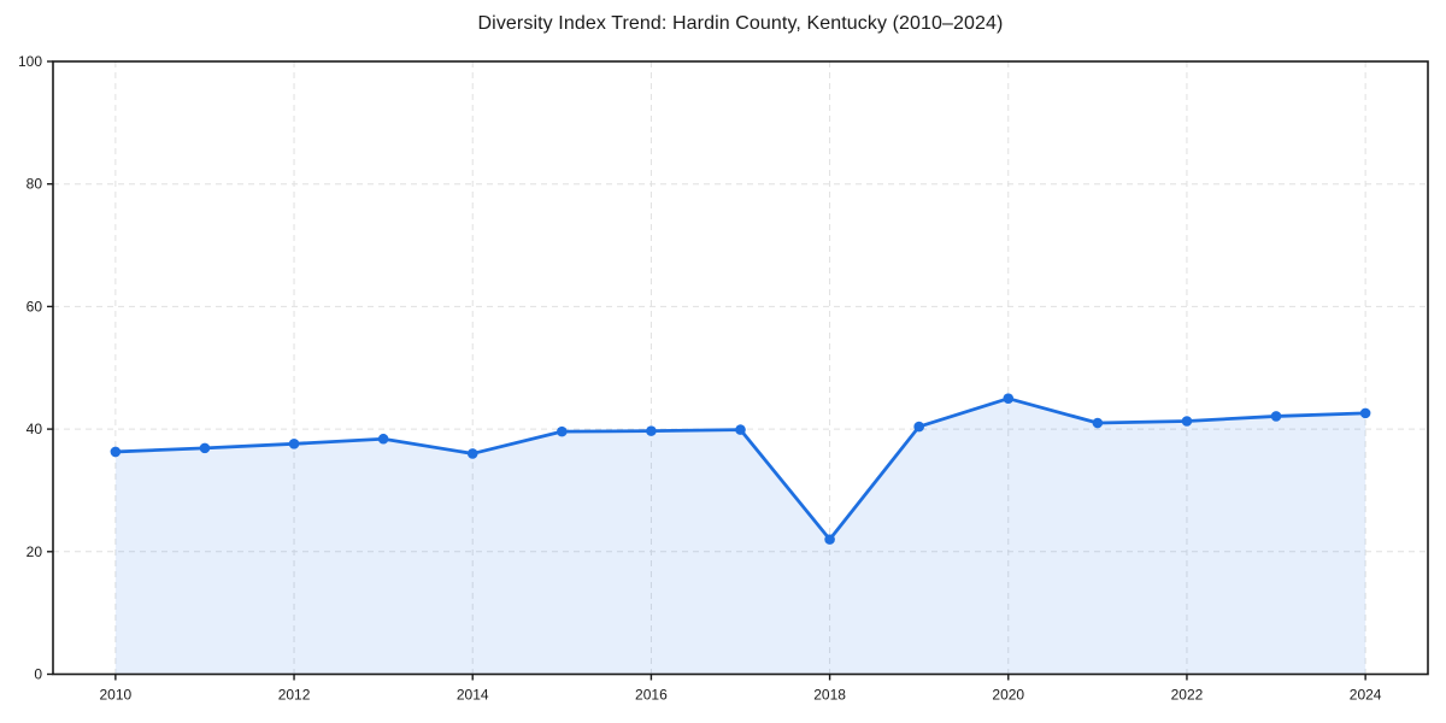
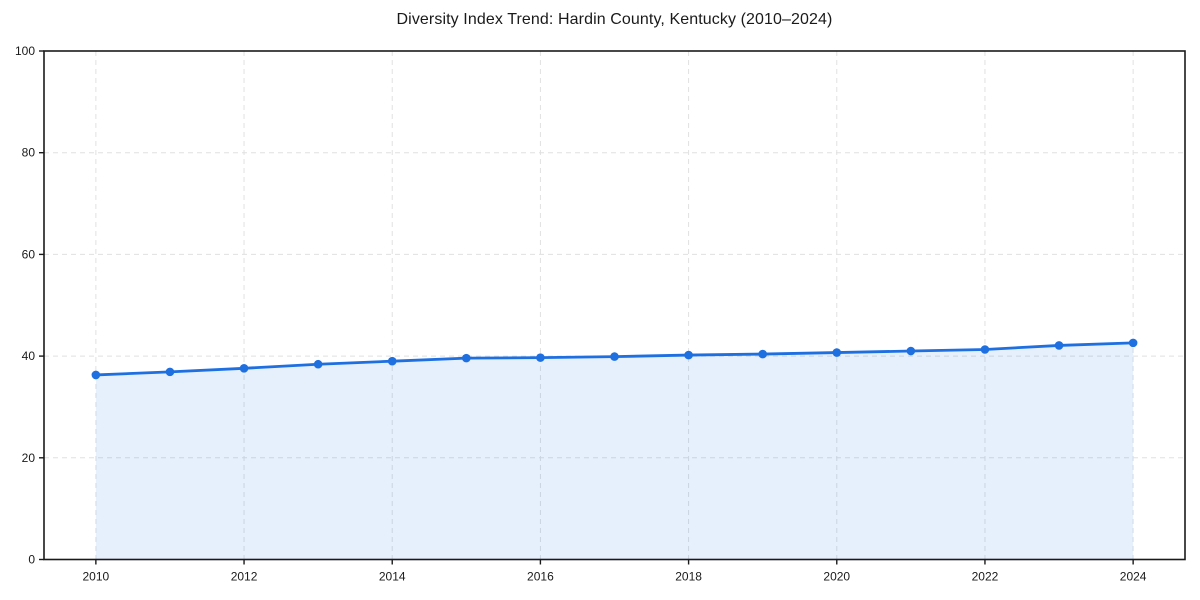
2014: 36 -> 39
2018: 22 -> 40
2020: 45 -> 41
